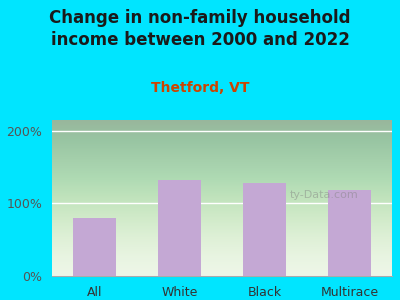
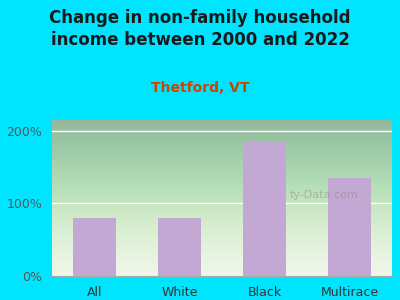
White: 132% -> 80%
Black: 128% -> 185%
Multirace: 118% -> 135%
